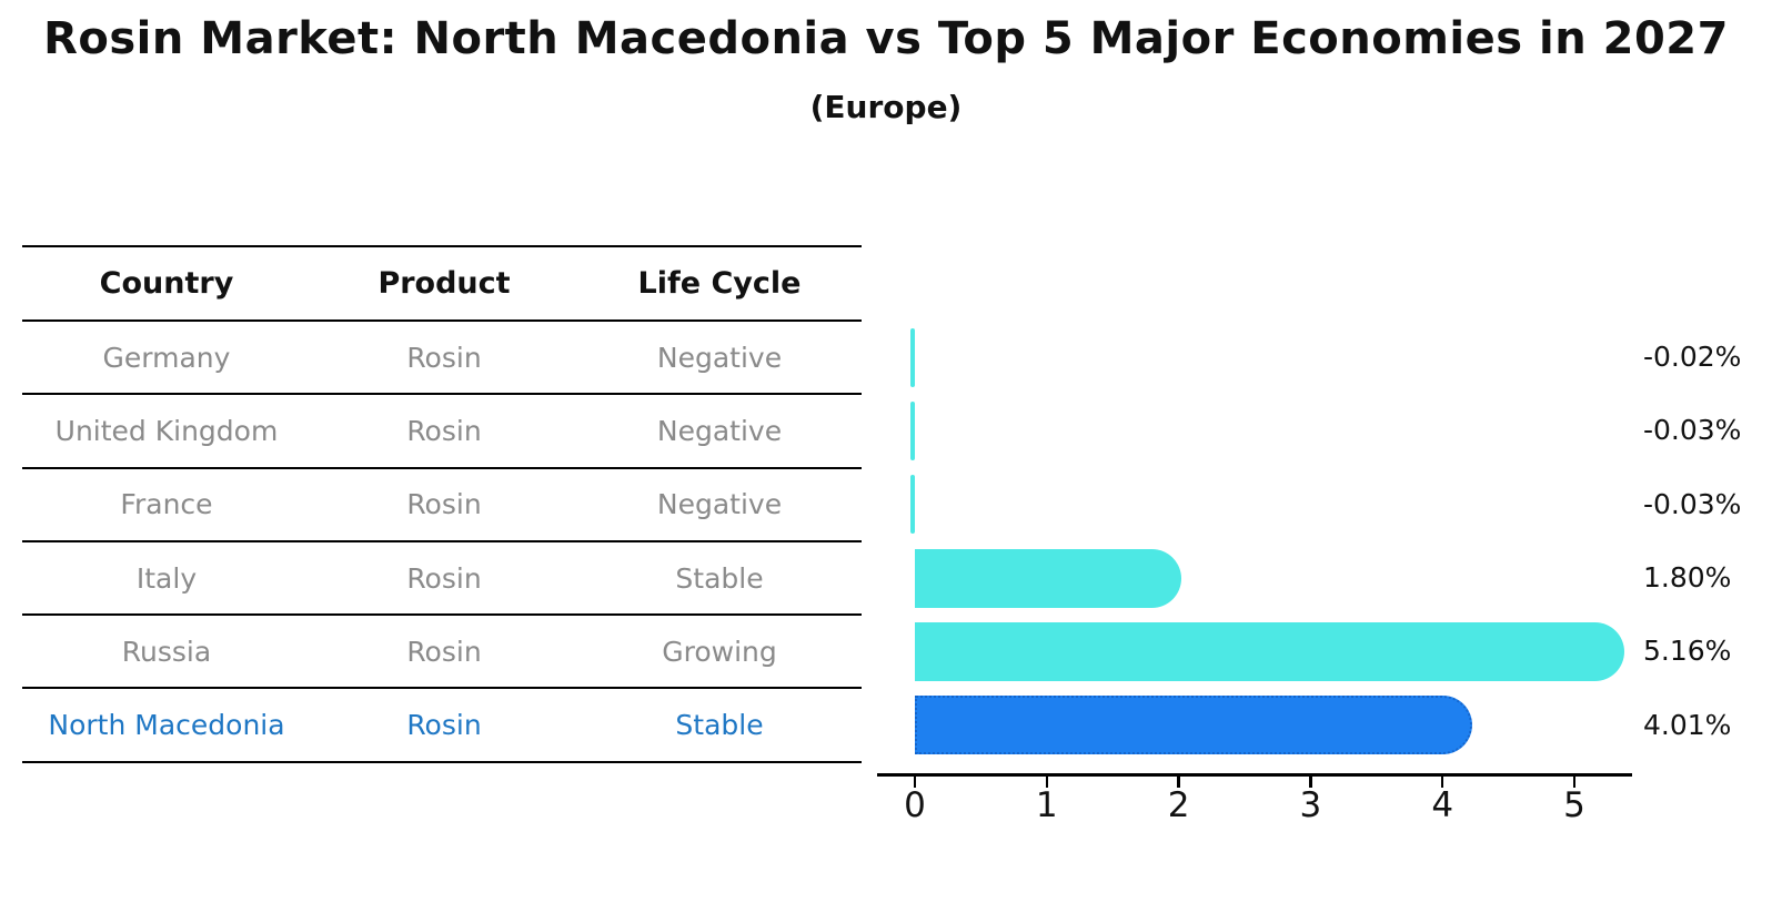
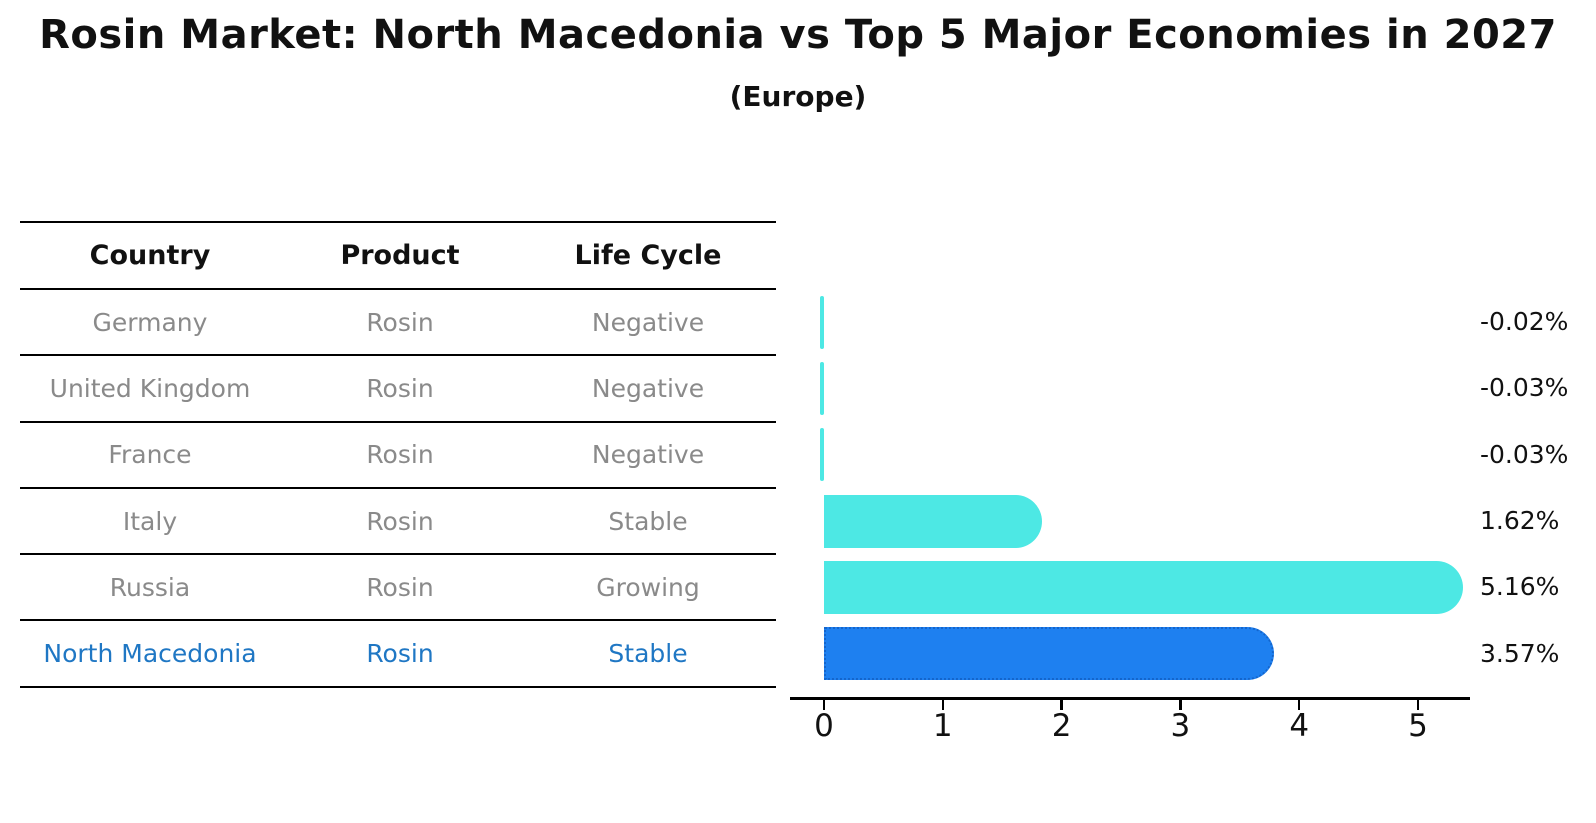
Italy: 1.80% -> 1.62%
North Macedonia: 4.01% -> 3.57%
